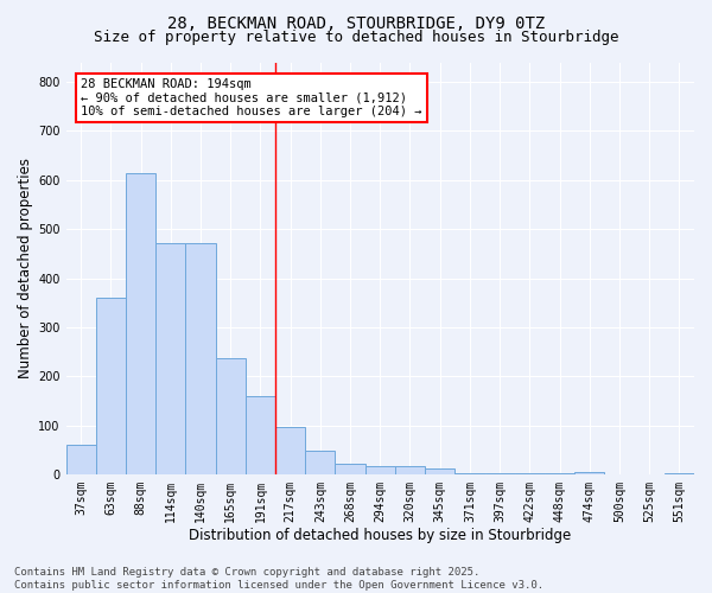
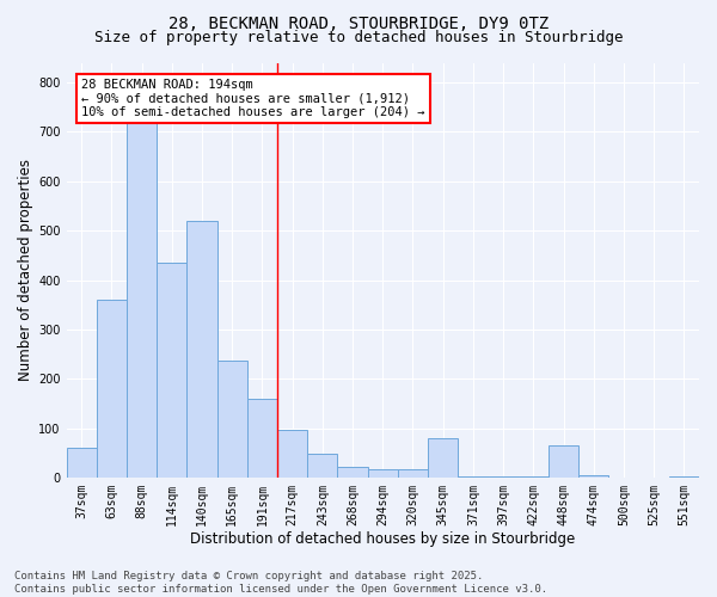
88sqm: 615 -> 720
114sqm: 472 -> 435
140sqm: 472 -> 520
345sqm: 13 -> 80
448sqm: 2 -> 65
